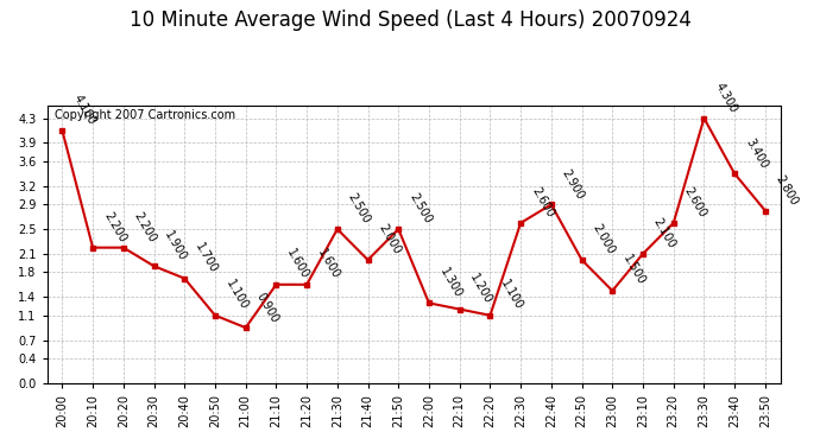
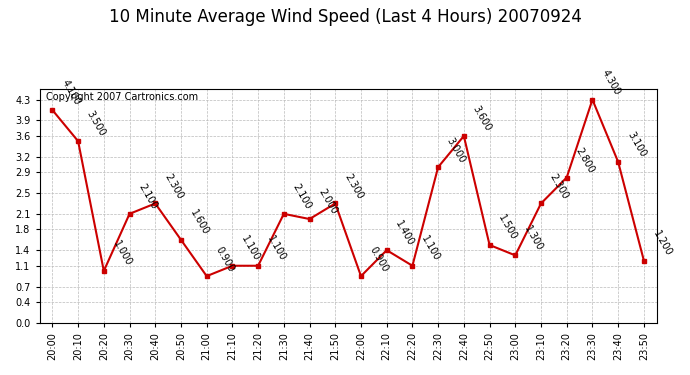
20:10: 2.200 -> 3.500
20:20: 2.200 -> 1.000
20:30: 1.900 -> 2.100
20:40: 1.700 -> 2.300
20:50: 1.100 -> 1.600
21:10: 1.600 -> 1.100
21:20: 1.600 -> 1.100
21:30: 2.500 -> 2.100
21:50: 2.500 -> 2.300
22:00: 1.300 -> 0.900
22:10: 1.200 -> 1.400
22:30: 2.600 -> 3.000
22:40: 2.900 -> 3.600
22:50: 2.000 -> 1.500
23:00: 1.500 -> 1.300
23:10: 2.100 -> 2.300
23:20: 2.600 -> 2.800
23:40: 3.400 -> 3.100
23:50: 2.800 -> 1.200
